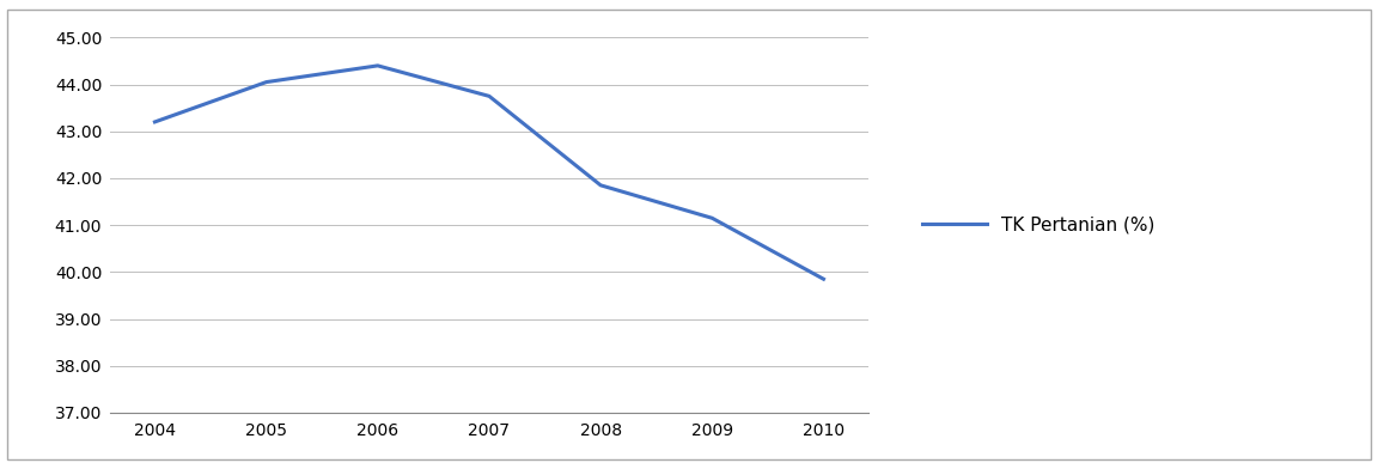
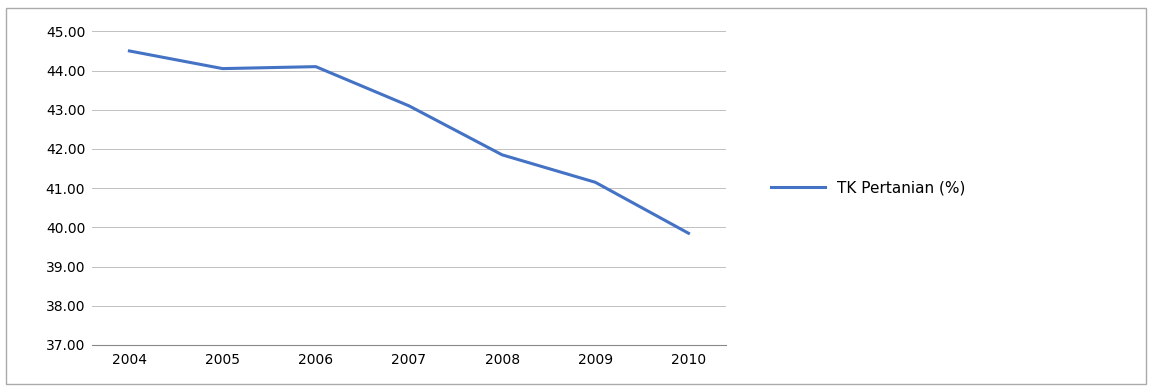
2004: 43.20 -> 44.50
2006: 44.40 -> 44.10
2007: 43.75 -> 43.10
